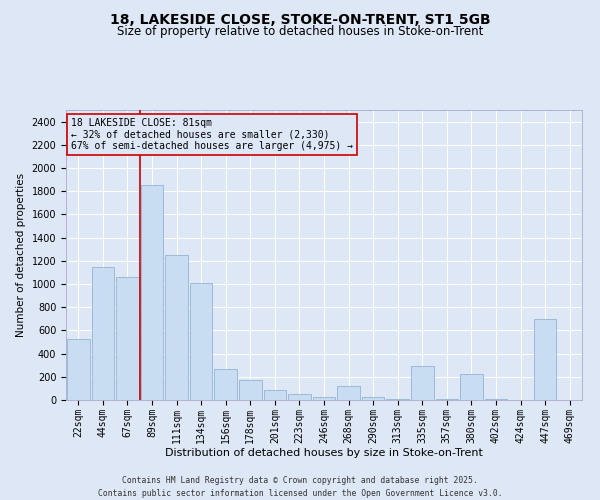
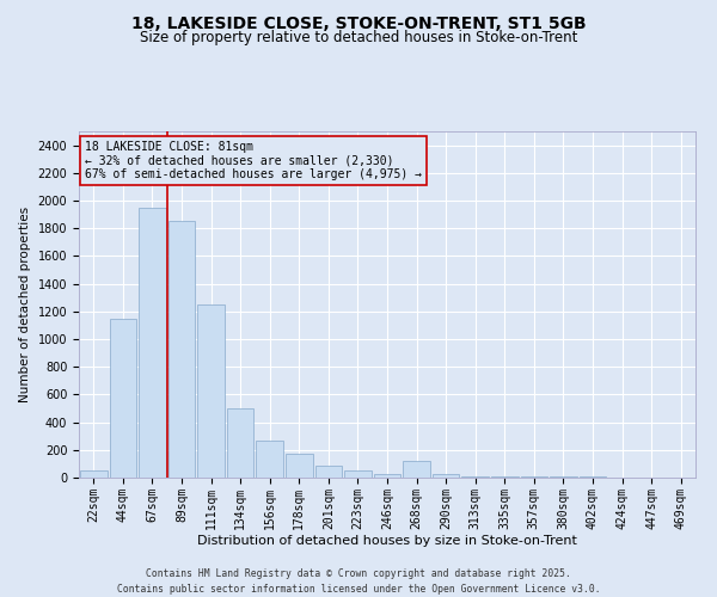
22sqm: 530 -> 50
67sqm: 1060 -> 1950
134sqm: 1010 -> 500
335sqm: 290 -> 0
380sqm: 220 -> 0
447sqm: 700 -> 0
